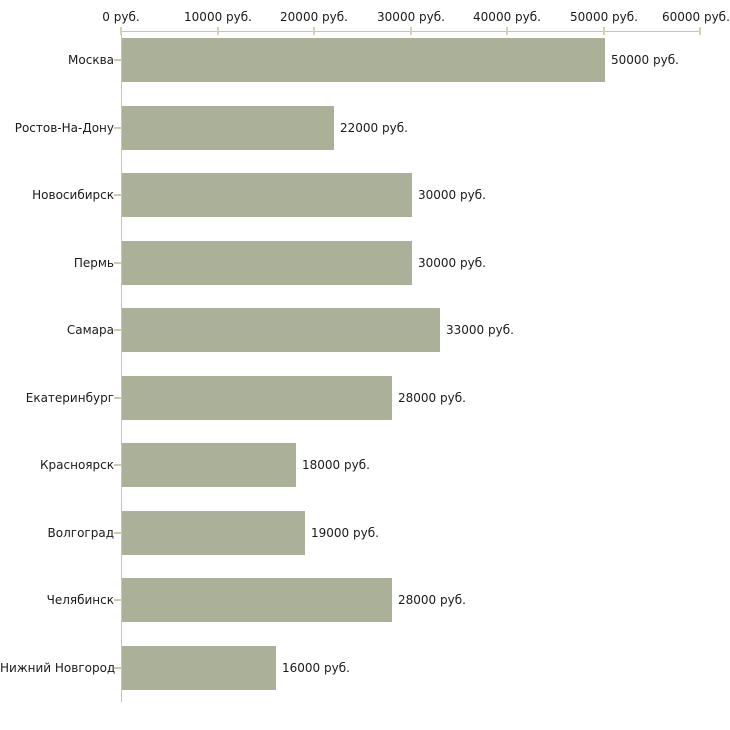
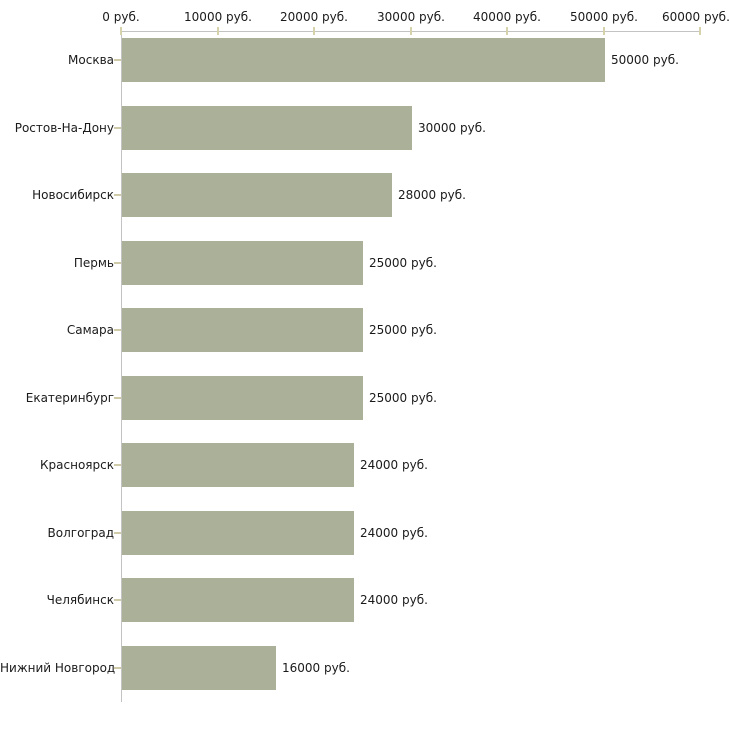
Ростов-На-Дону: 22000 -> 30000
Новосибирск: 30000 -> 28000
Пермь: 30000 -> 25000
Самара: 33000 -> 25000
Екатеринбург: 28000 -> 25000
Красноярск: 18000 -> 24000
Волгоград: 19000 -> 24000
Челябинск: 28000 -> 24000
